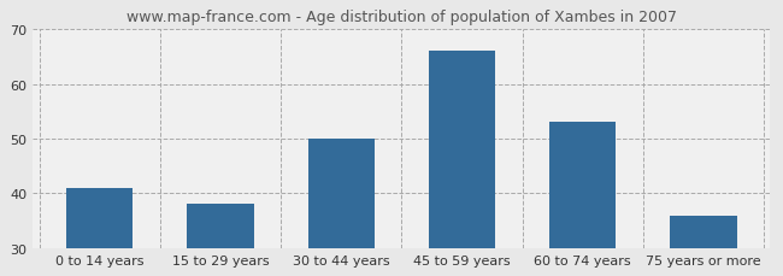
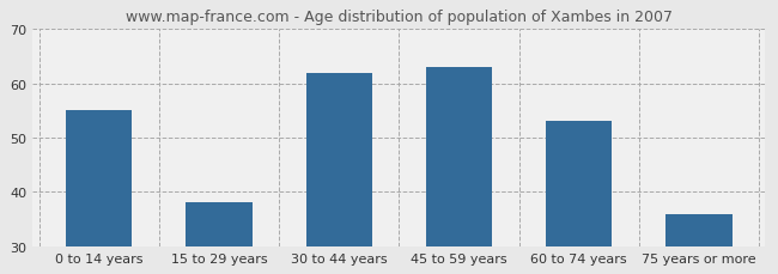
0 to 14 years: 41 -> 55
30 to 44 years: 50 -> 62
45 to 59 years: 66 -> 63
